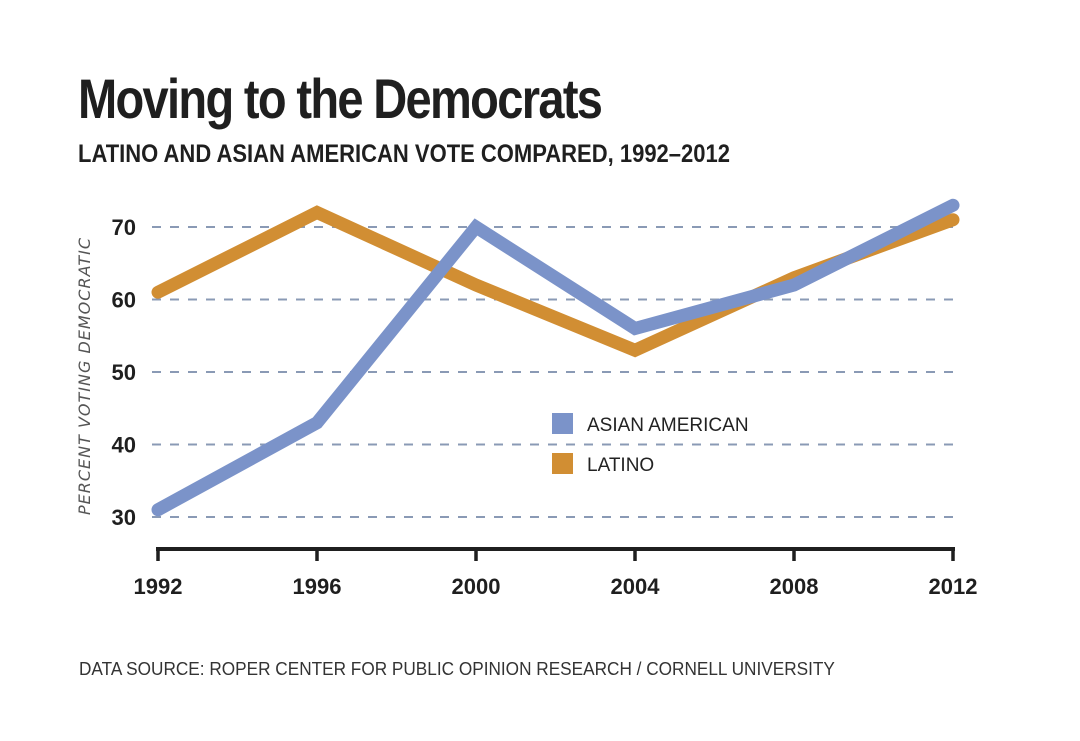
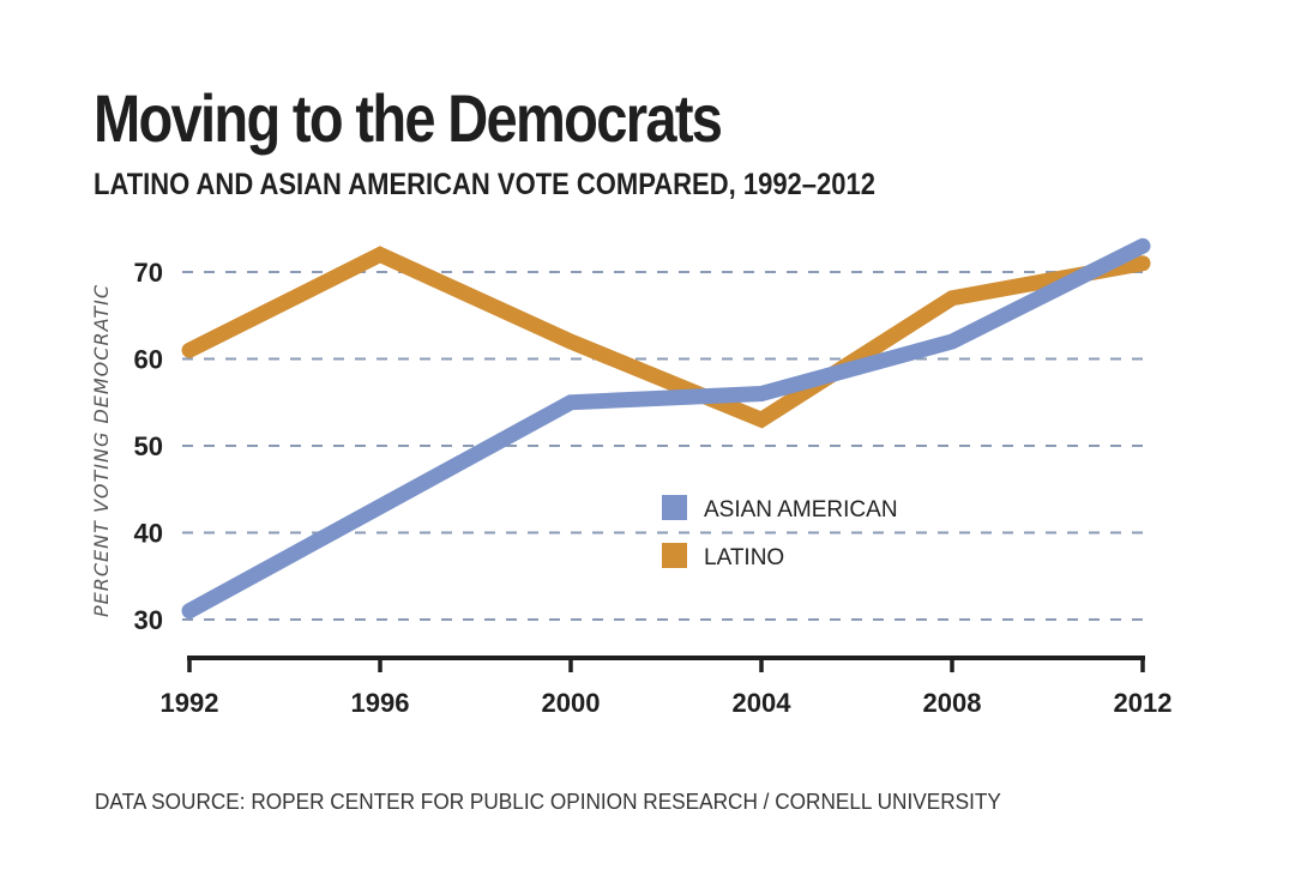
ASIAN AMERICAN/2000: 70 -> 55
LATINO/2008: 63 -> 67
